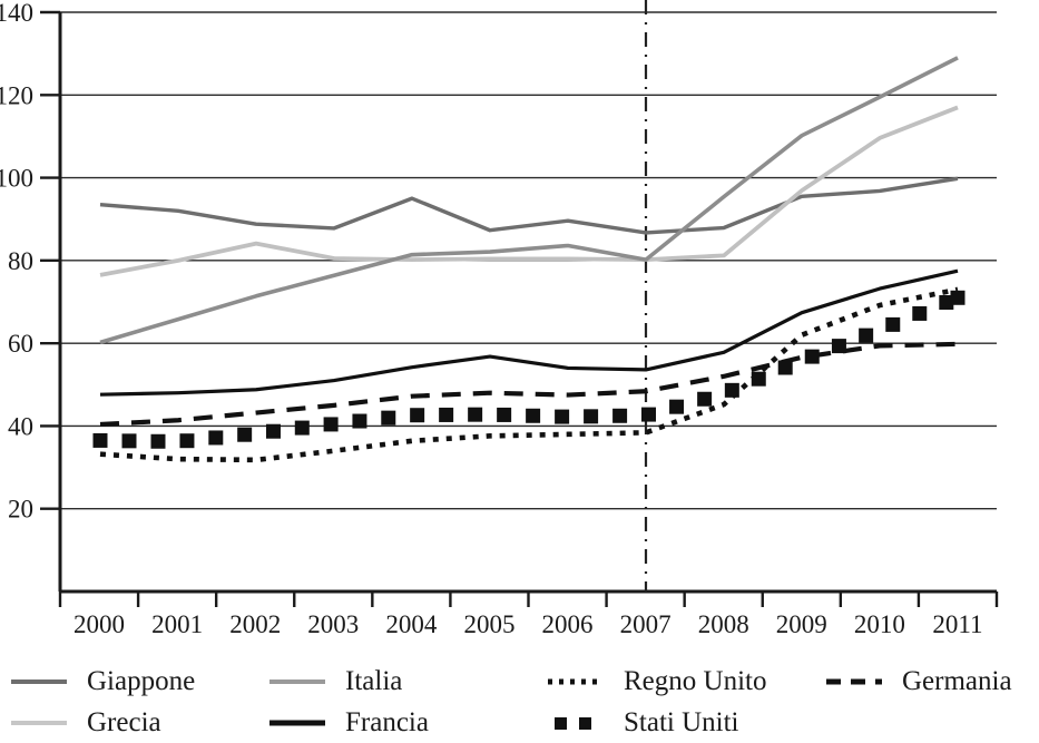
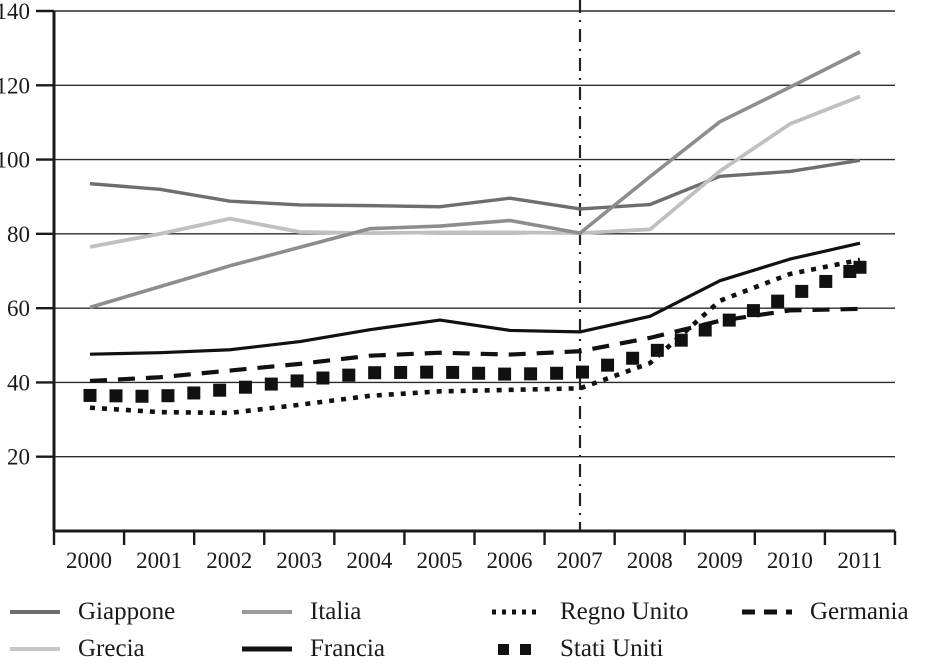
Giappone/2004: 95 -> 88
